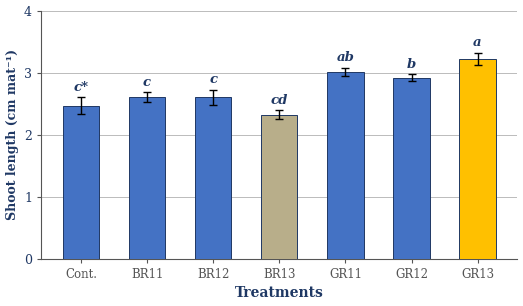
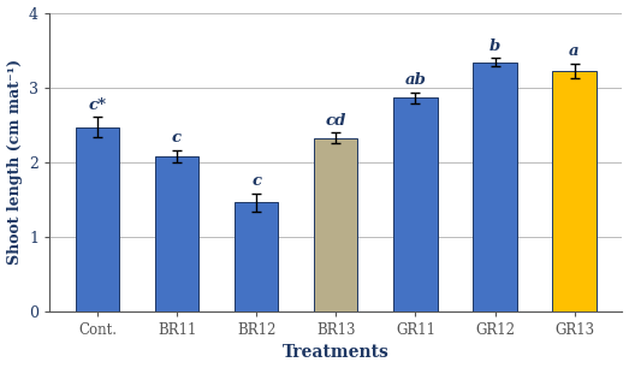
BR11: 2.60 -> 2.08
BR12: 2.60 -> 1.46
GR11: 3.01 -> 2.86
GR12: 2.92 -> 3.34
